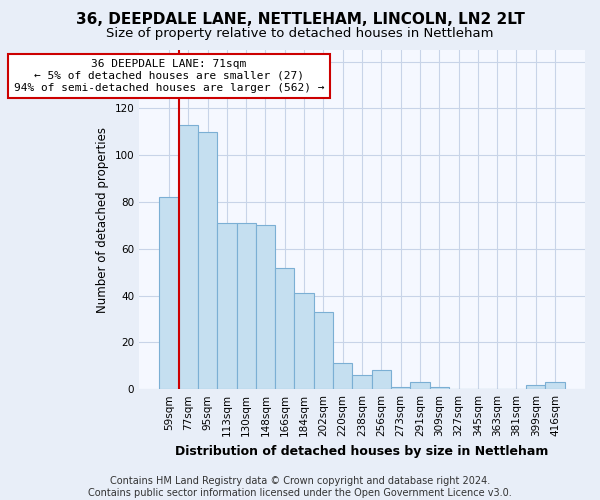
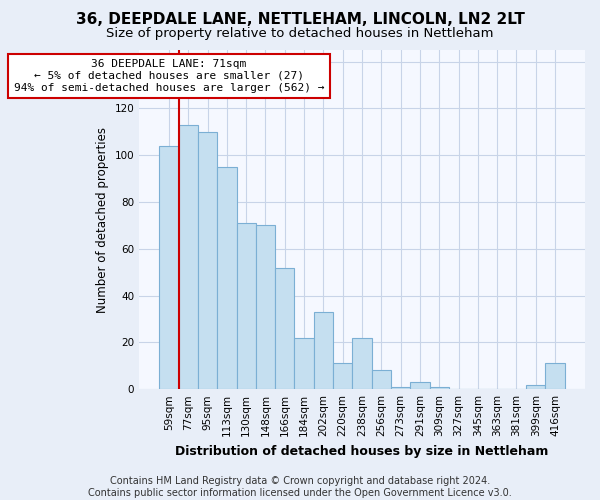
59sqm: 82 -> 104
113sqm: 71 -> 95
184sqm: 41 -> 22
238sqm: 6 -> 22
416sqm: 3 -> 11
